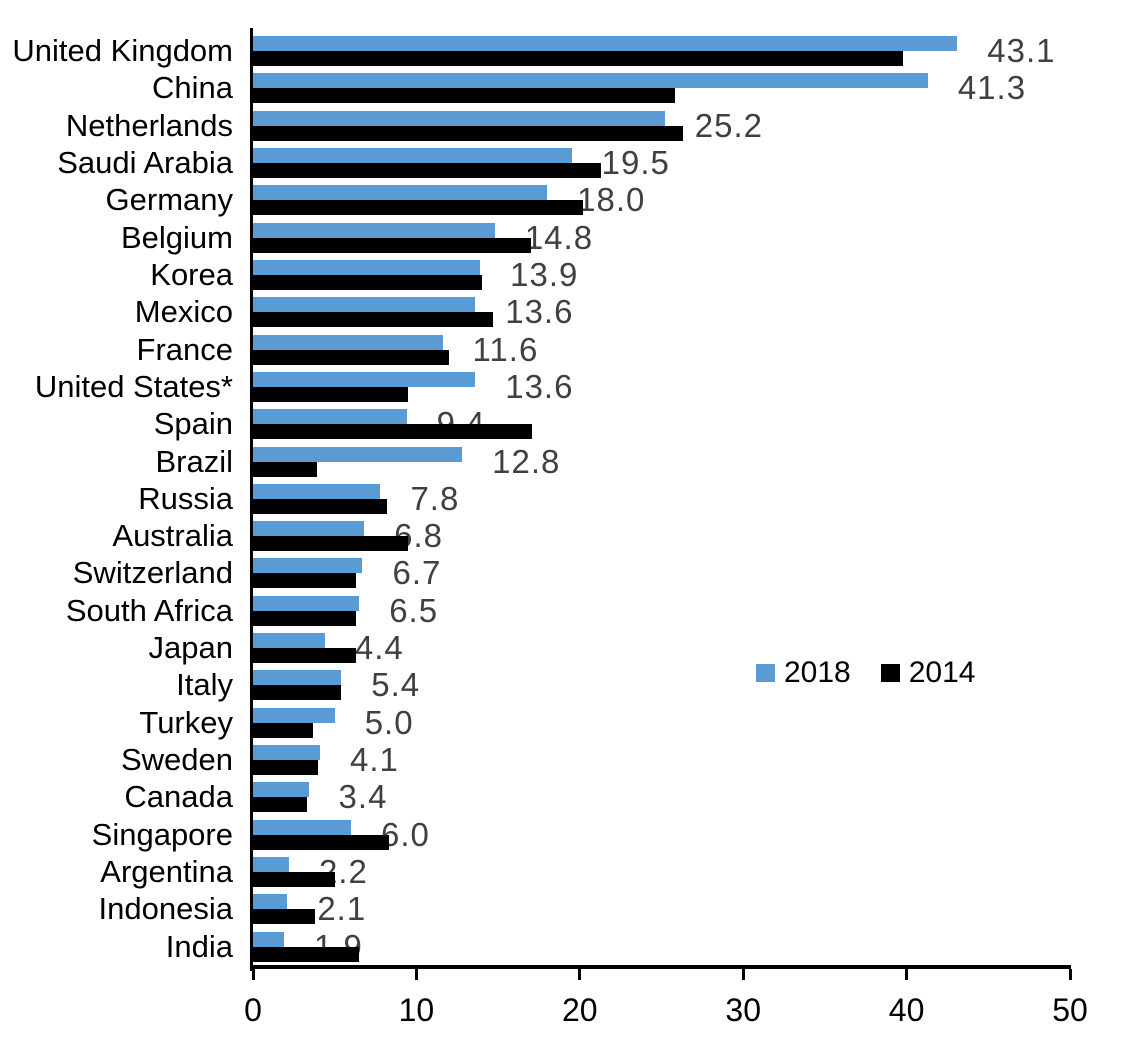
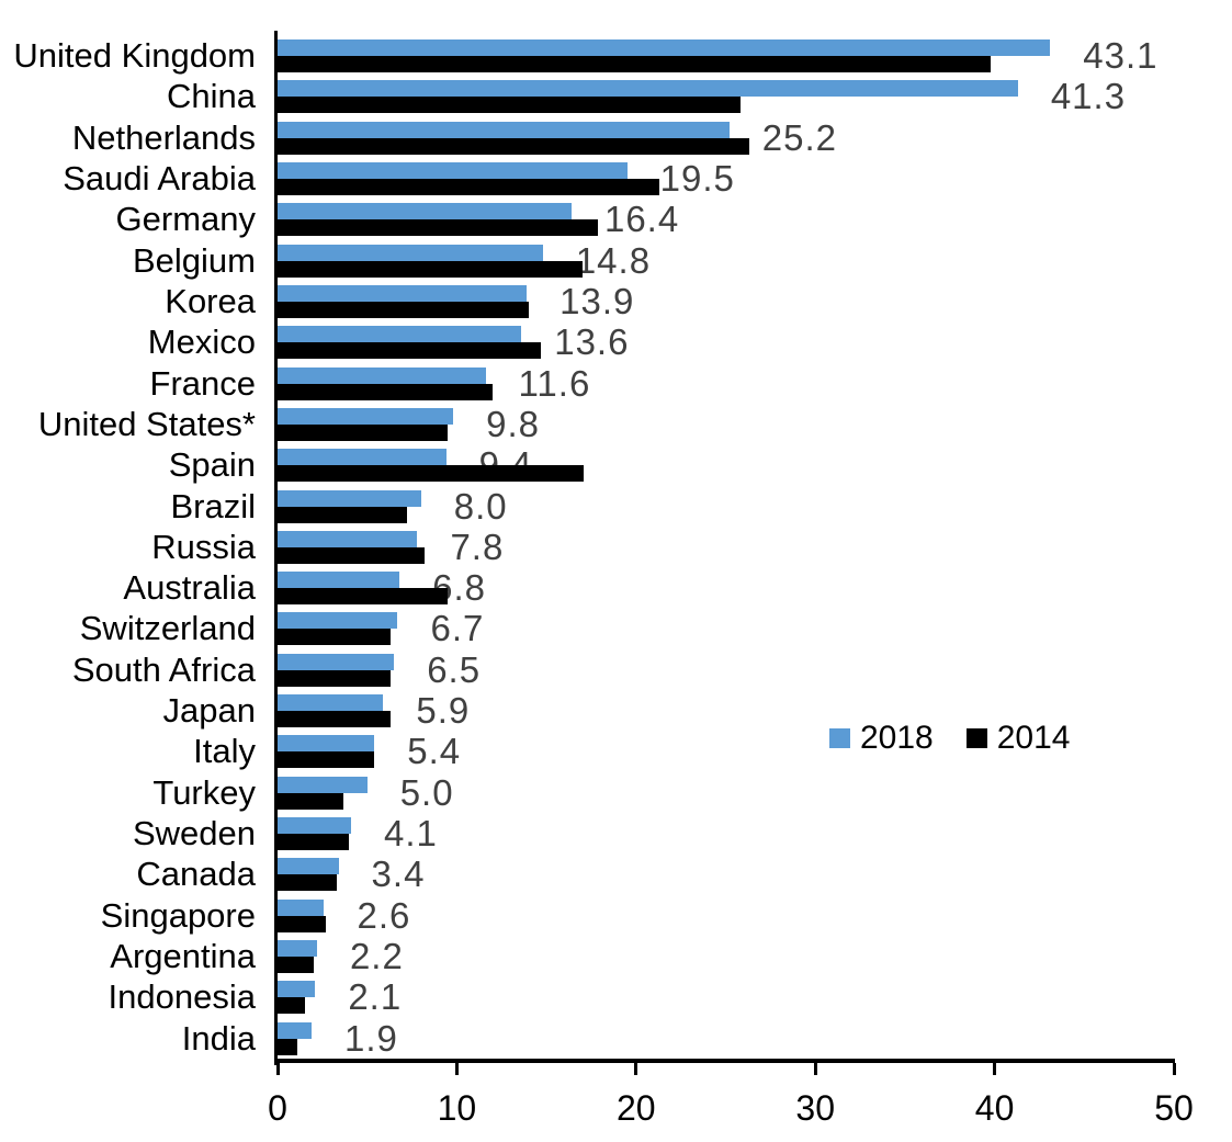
2018/Germany: 18.0 -> 16.4
2014/Germany: 20.2 -> 17.9
2018/United States*: 13.6 -> 9.8
2018/Brazil: 12.8 -> 8.0
2014/Brazil: 3.9 -> 7.2
2018/Japan: 4.4 -> 5.9
2018/Singapore: 6.0 -> 2.6
2014/Singapore: 8.3 -> 2.7
2014/Argentina: 5.0 -> 2.0
2014/Indonesia: 3.8 -> 1.5
2014/India: 6.5 -> 1.1
